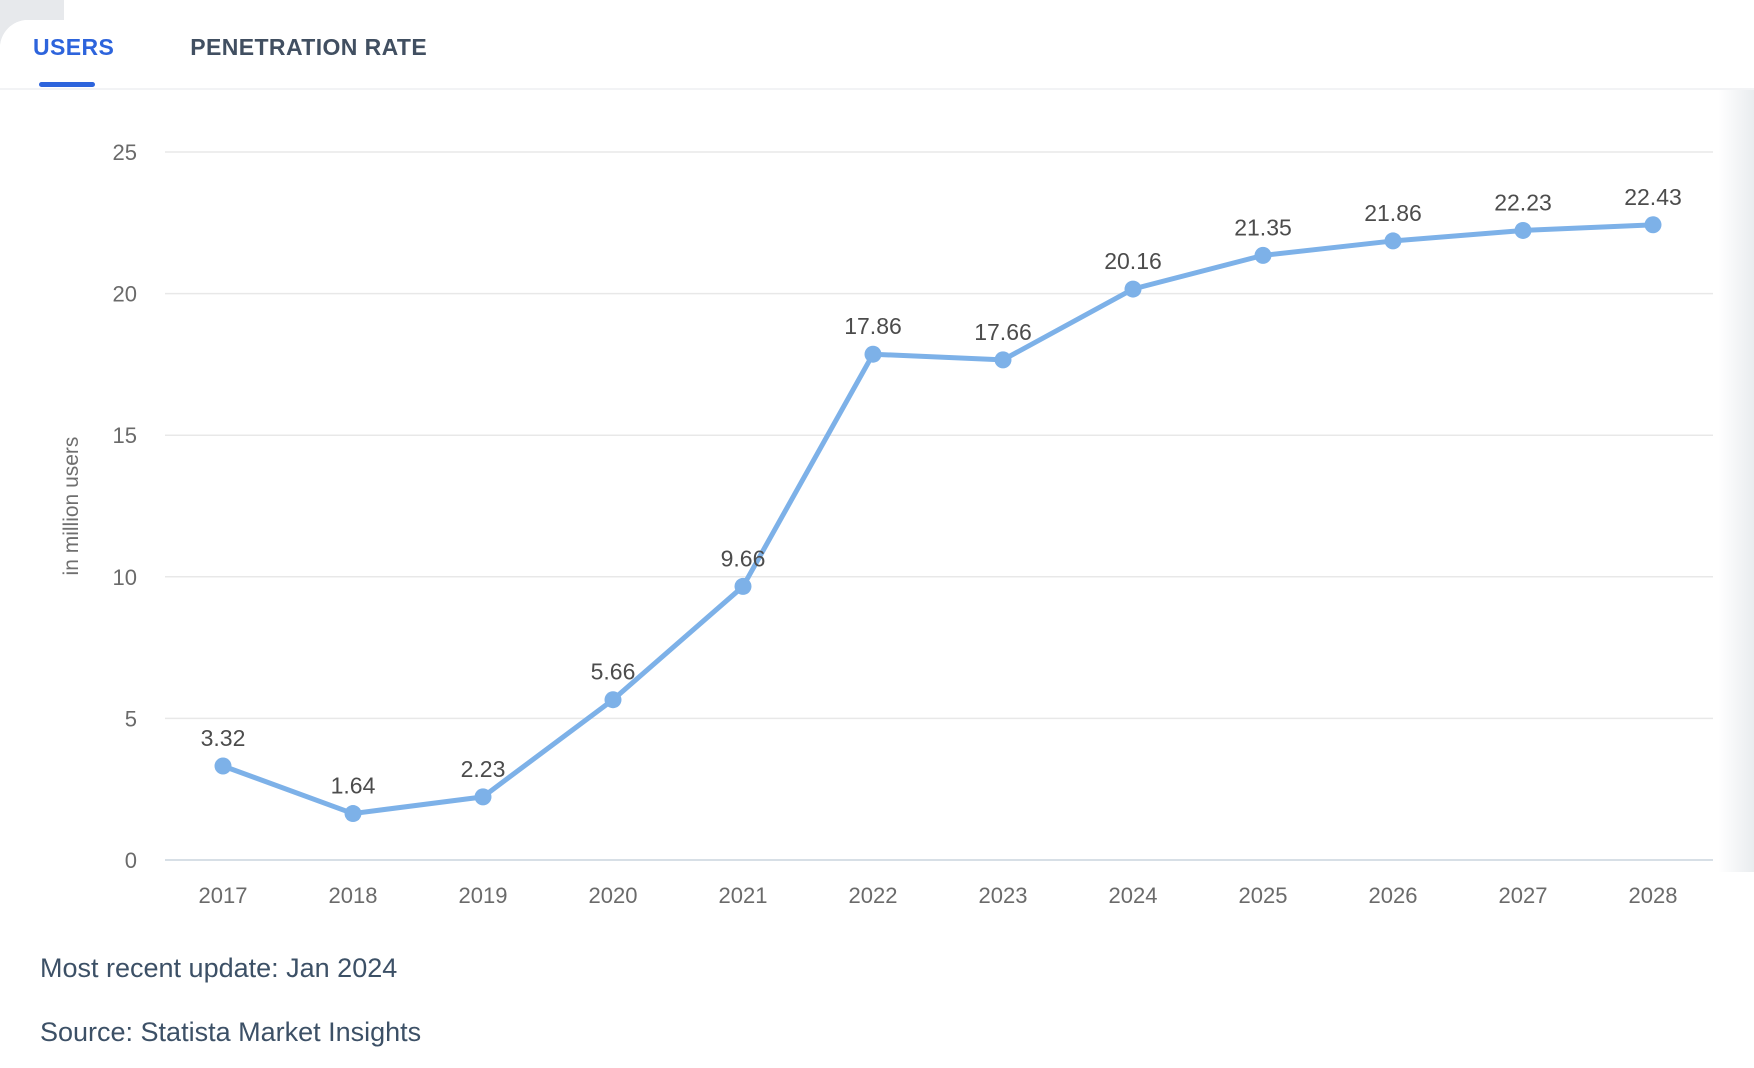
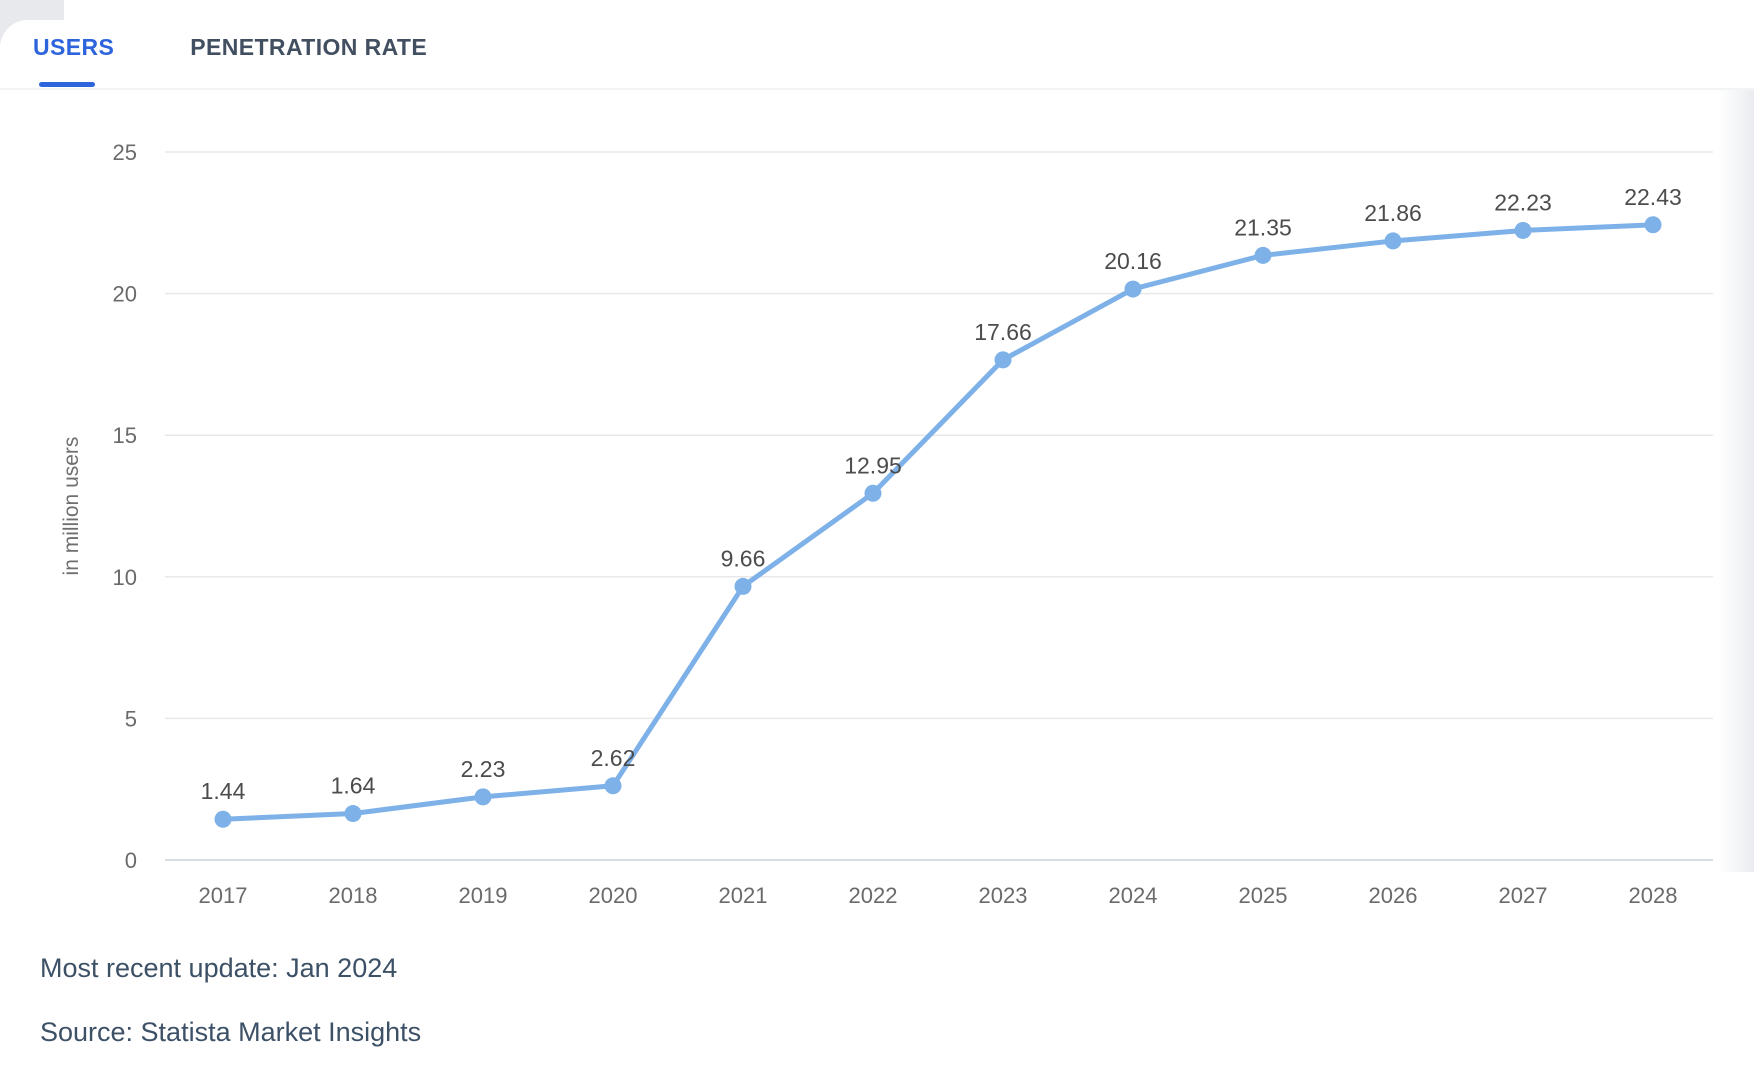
2017: 3.32 -> 1.44
2020: 5.66 -> 2.62
2022: 17.86 -> 12.95
